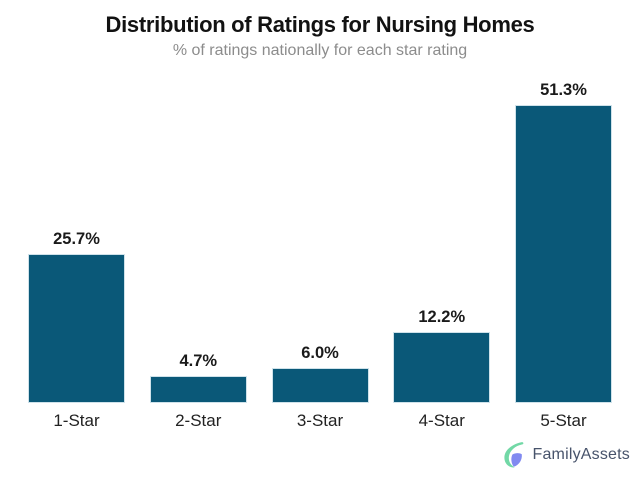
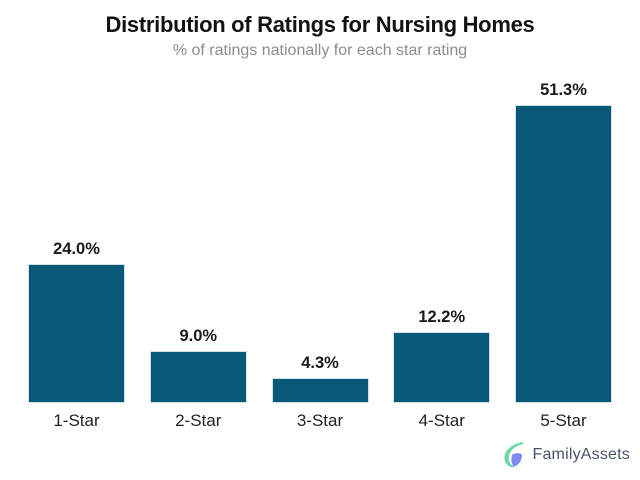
1-Star: 25.7% -> 24.0%
2-Star: 4.7% -> 9.0%
3-Star: 6.0% -> 4.3%
